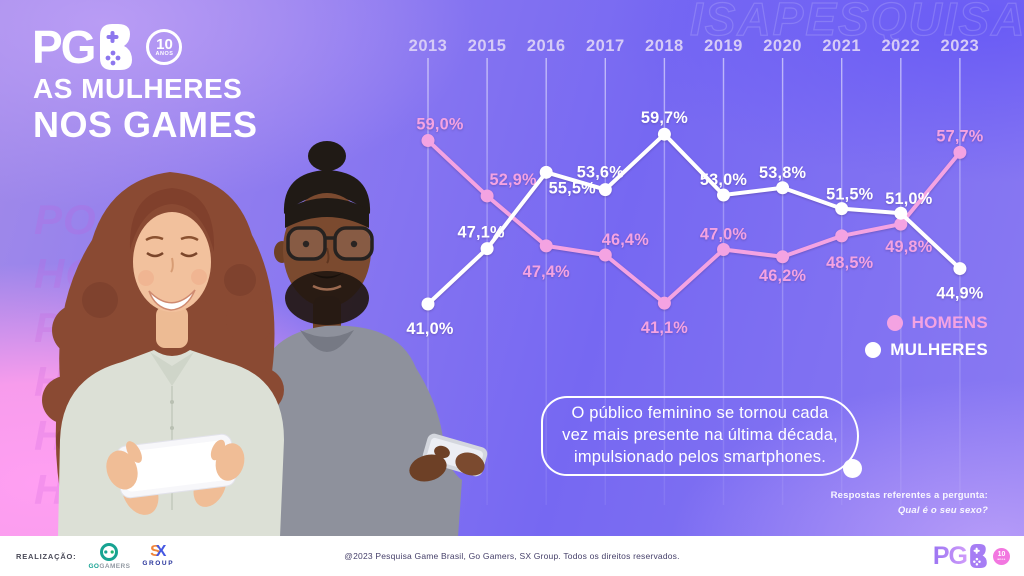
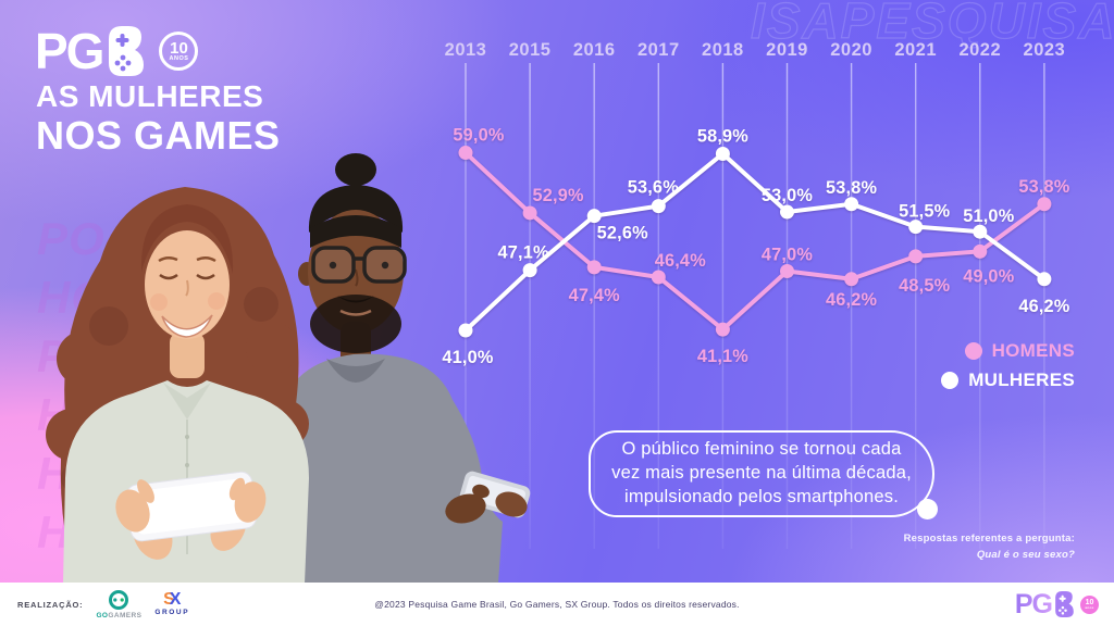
MULHERES/2016: 55,5% -> 52,6%
MULHERES/2018: 59,7% -> 58,9%
HOMENS/2022: 49,8% -> 49,0%
HOMENS/2023: 57,7% -> 53,8%
MULHERES/2023: 44,9% -> 46,2%
